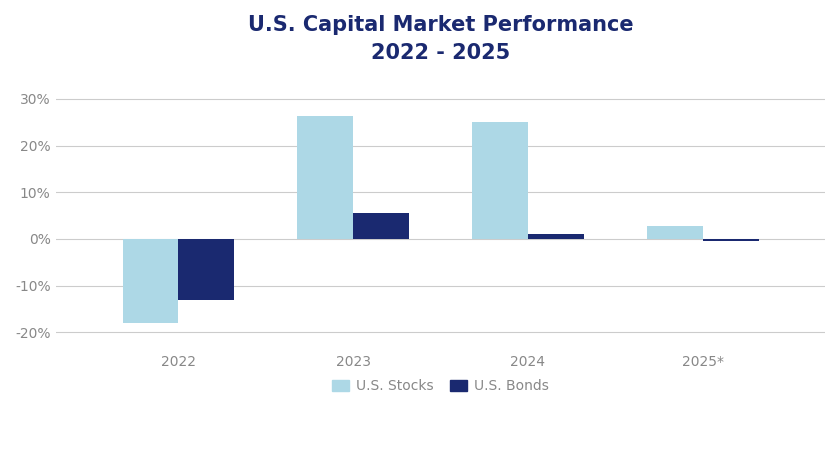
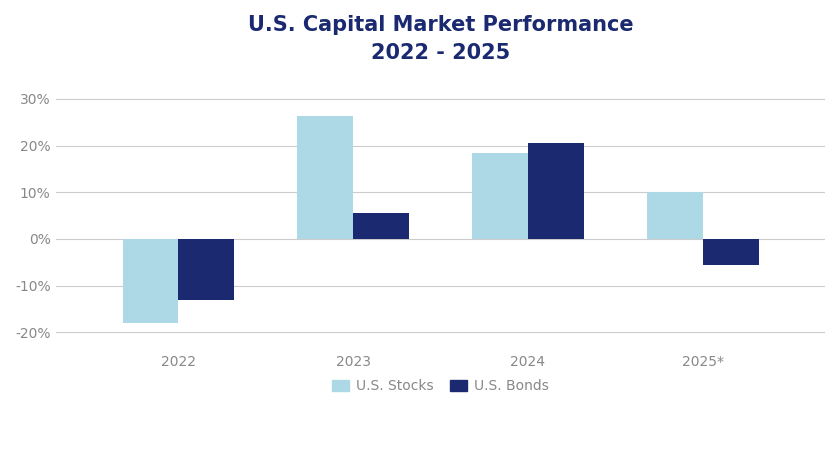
U.S. Stocks/2024: 25.0% -> 18.5%
U.S. Bonds/2024: 1.0% -> 20.5%
U.S. Stocks/2025*: 2.8% -> 10.0%
U.S. Bonds/2025*: -0.5% -> -5.5%
